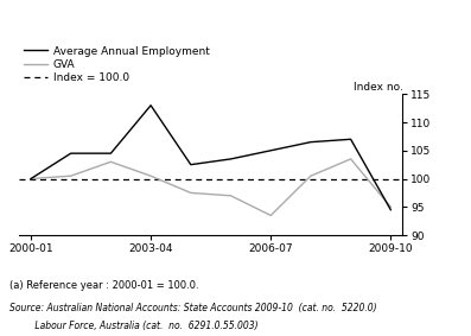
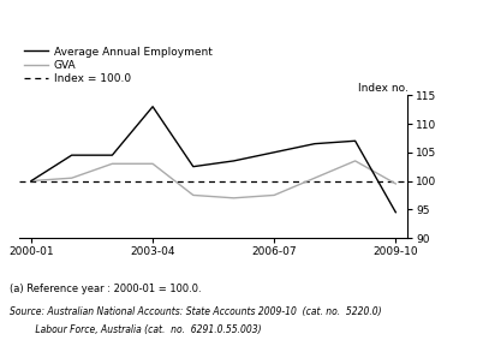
GVA/2003-04: 100.5 -> 103.0
GVA/2006-07: 93.5 -> 97.5
GVA/2009-10: 95.0 -> 99.5
